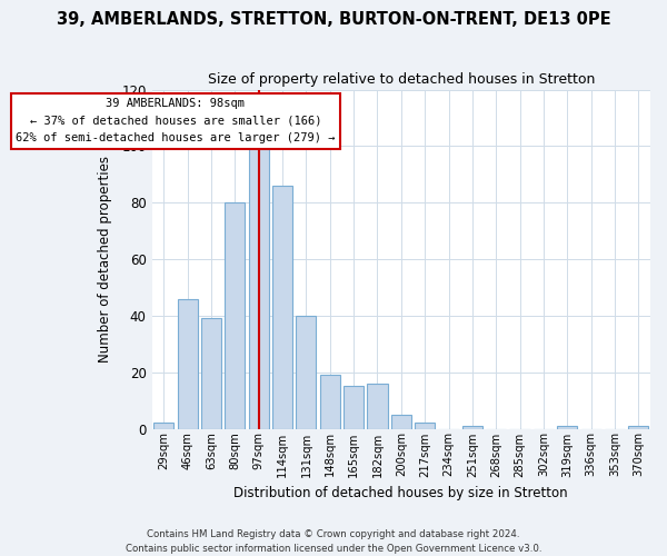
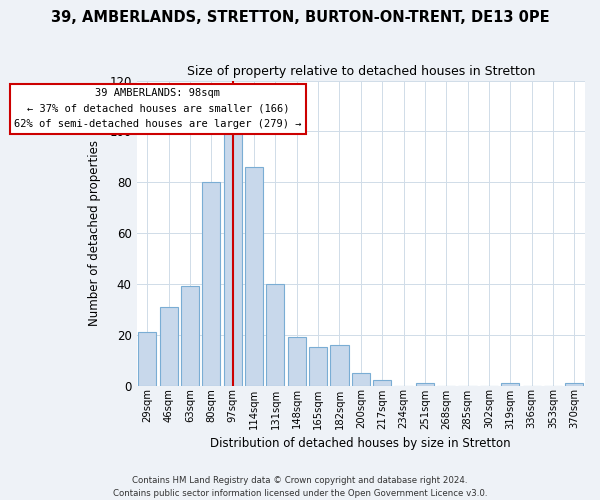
29sqm: 2 -> 21
46sqm: 46 -> 31
